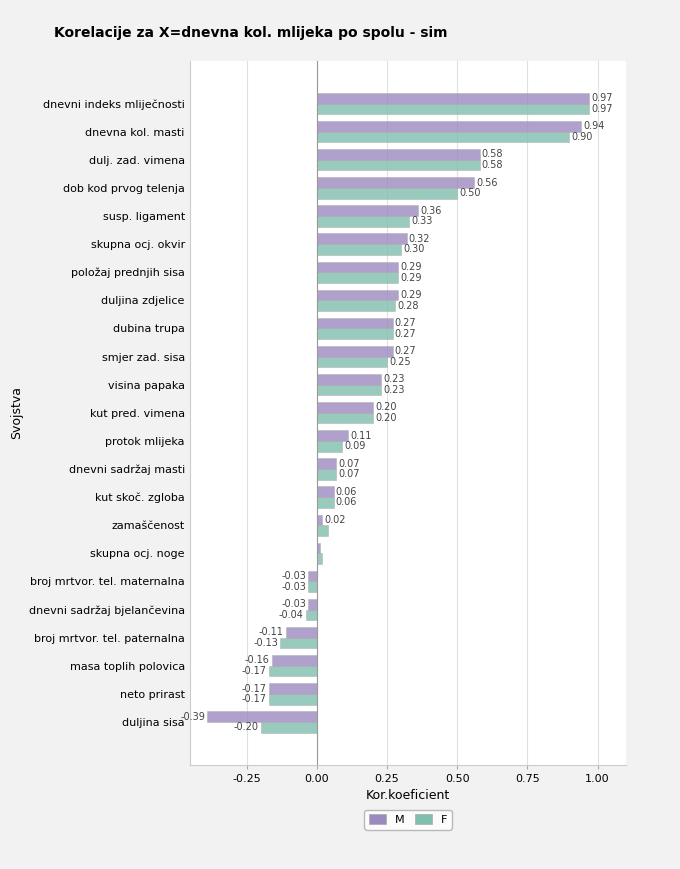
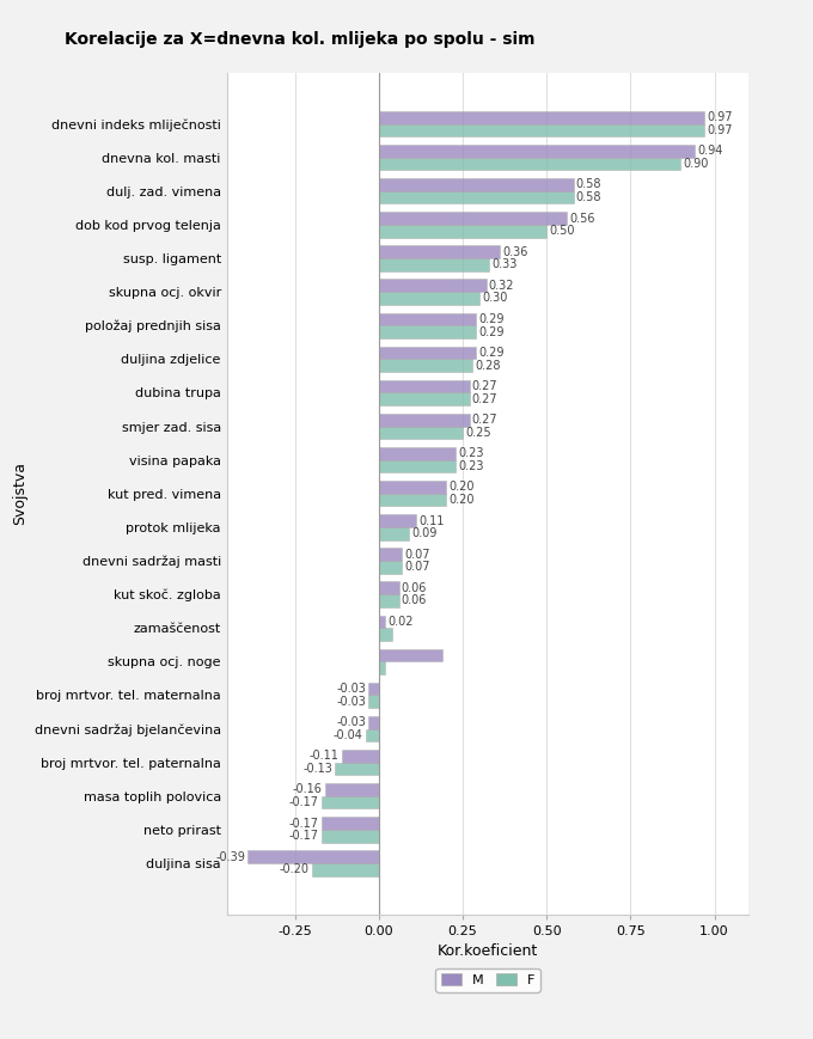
M/skupna ocj. noge: 0.01 -> 0.19
